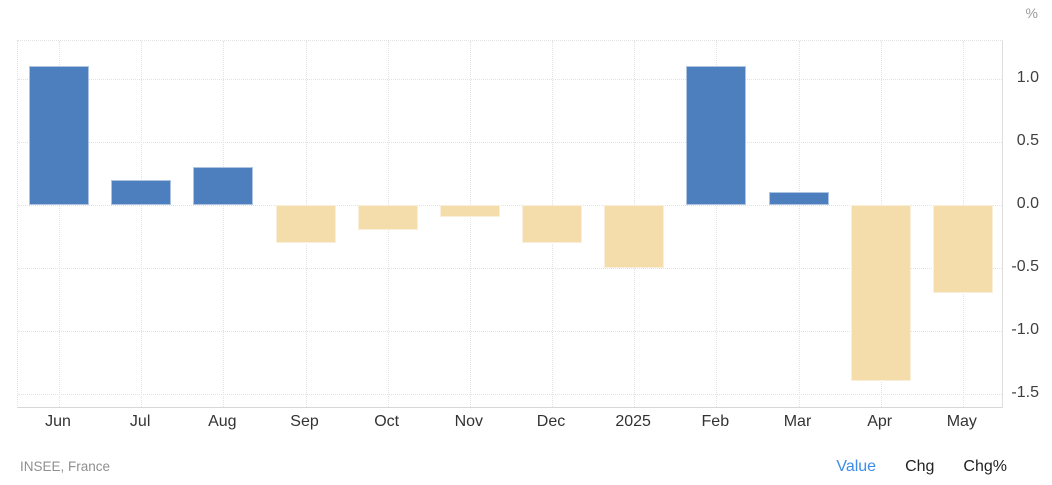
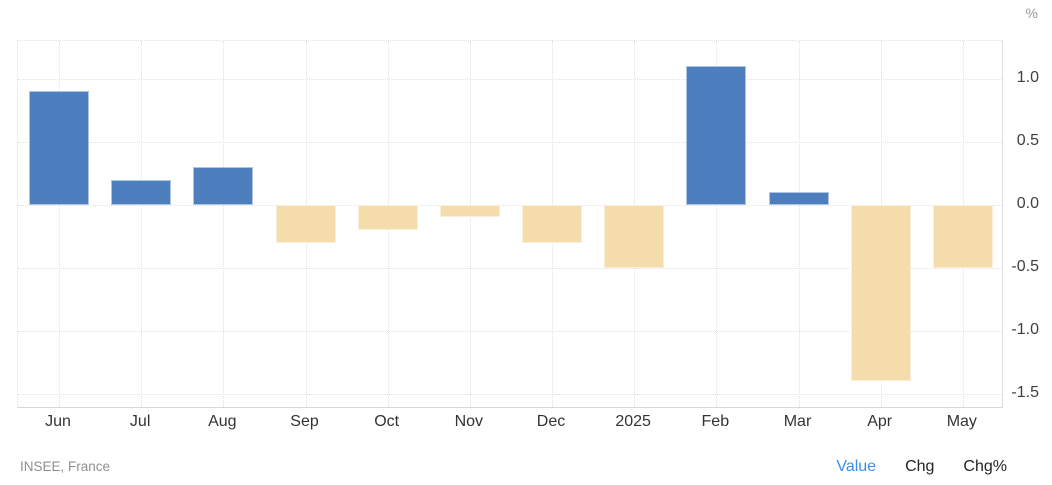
Jun: 1.1 -> 0.9
May: -0.7 -> -0.5
